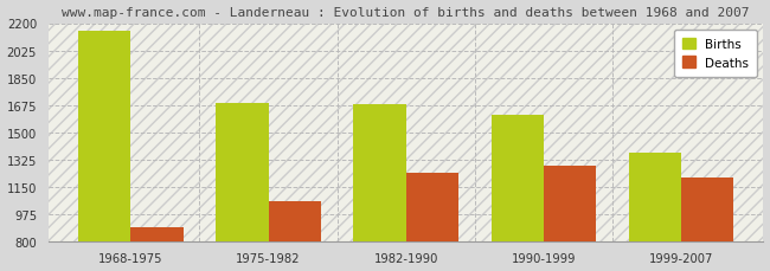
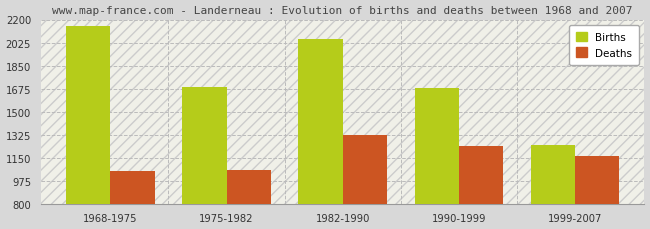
Deaths/1968-1975: 890 -> 1050
Births/1982-1990: 1680 -> 2050
Deaths/1982-1990: 1240 -> 1320
Births/1990-1999: 1610 -> 1680
Deaths/1990-1999: 1280 -> 1240
Births/1999-2007: 1370 -> 1250
Deaths/1999-2007: 1210 -> 1160
